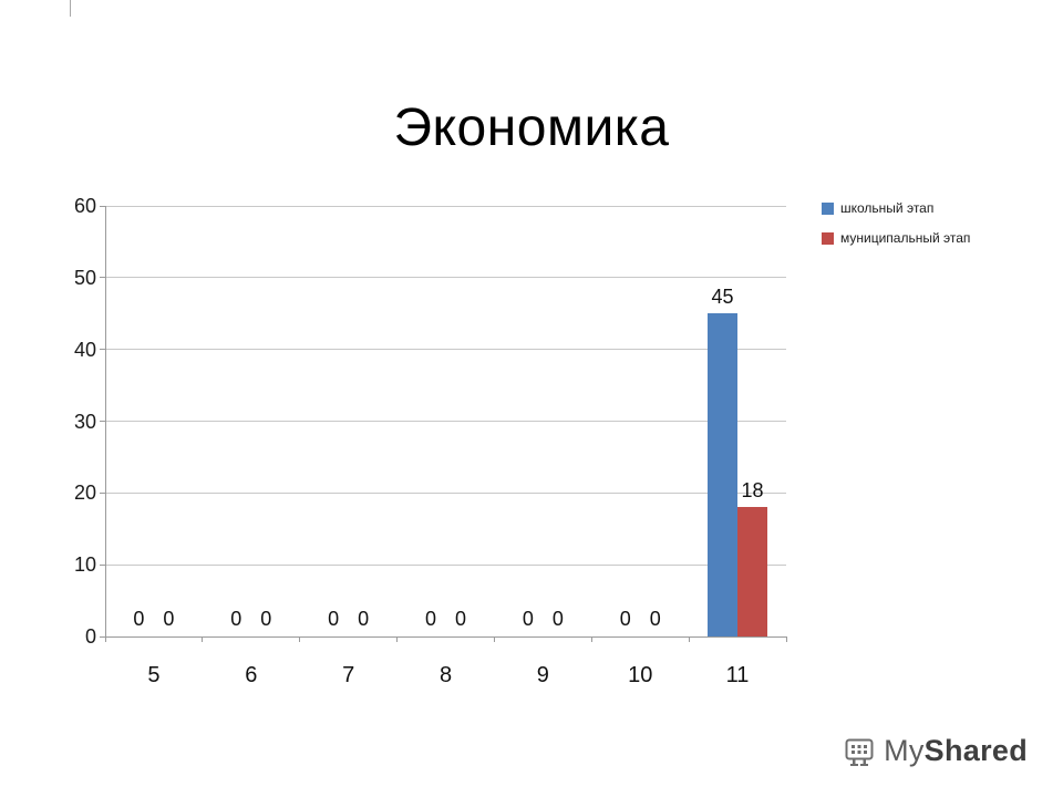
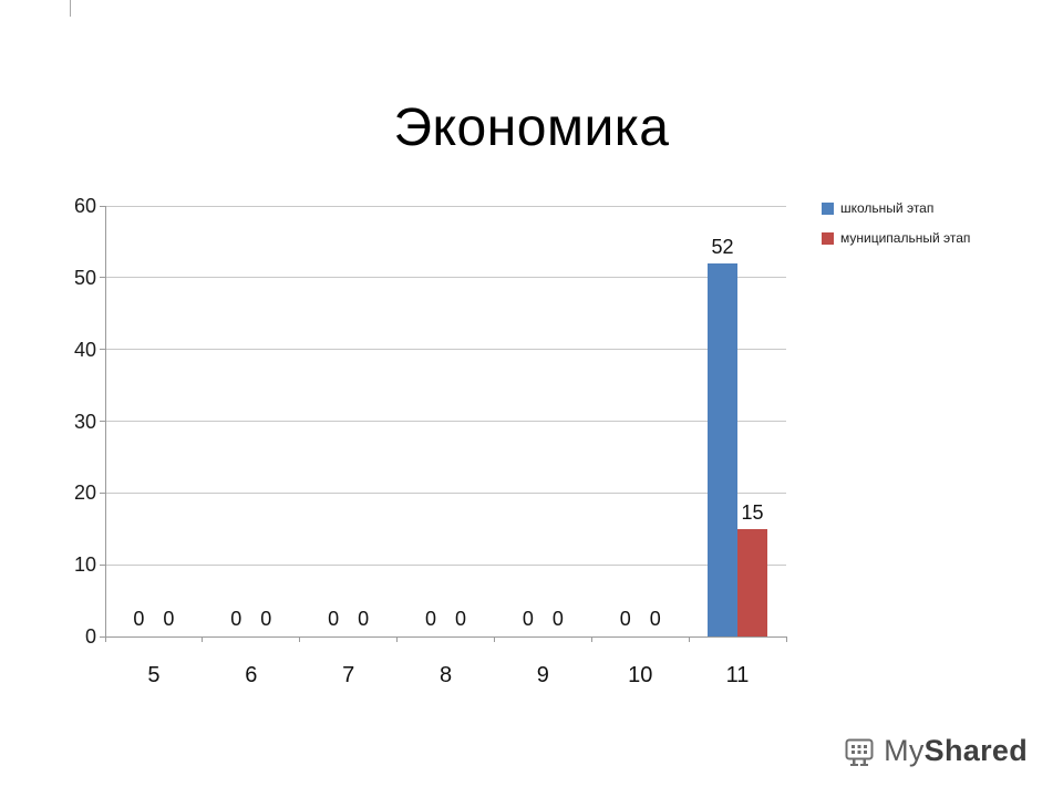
школьный этап/11: 45 -> 52
муниципальный этап/11: 18 -> 15
